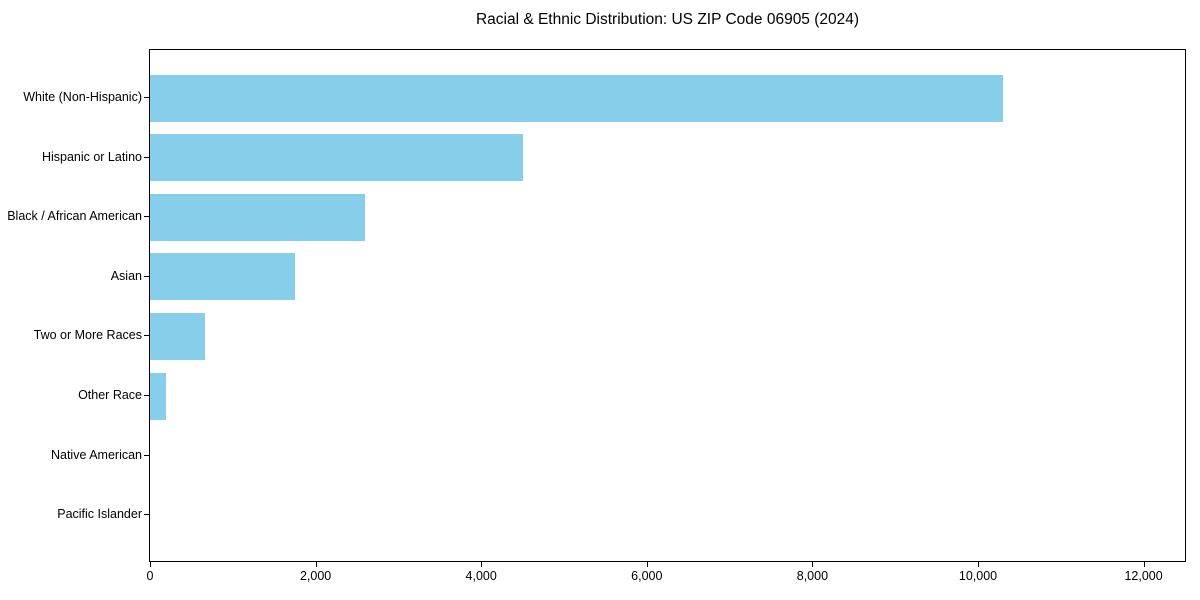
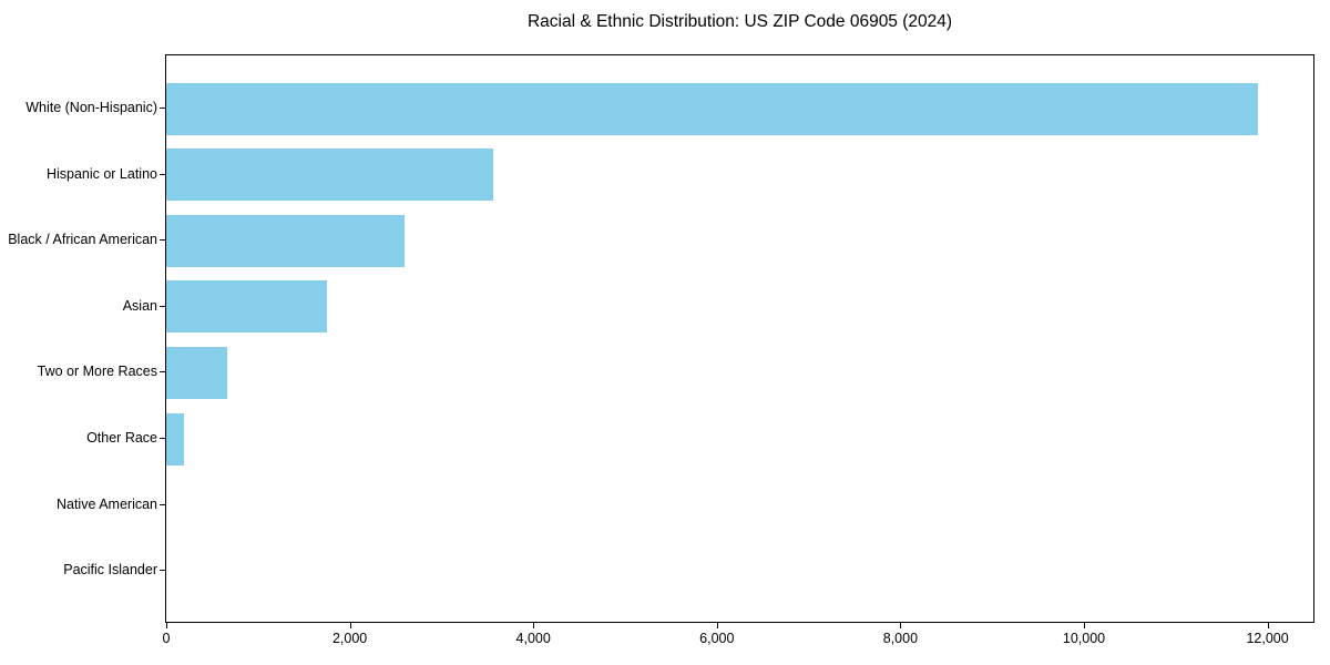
White (Non-Hispanic): 10300 -> 11900
Hispanic or Latino: 4500 -> 3600
